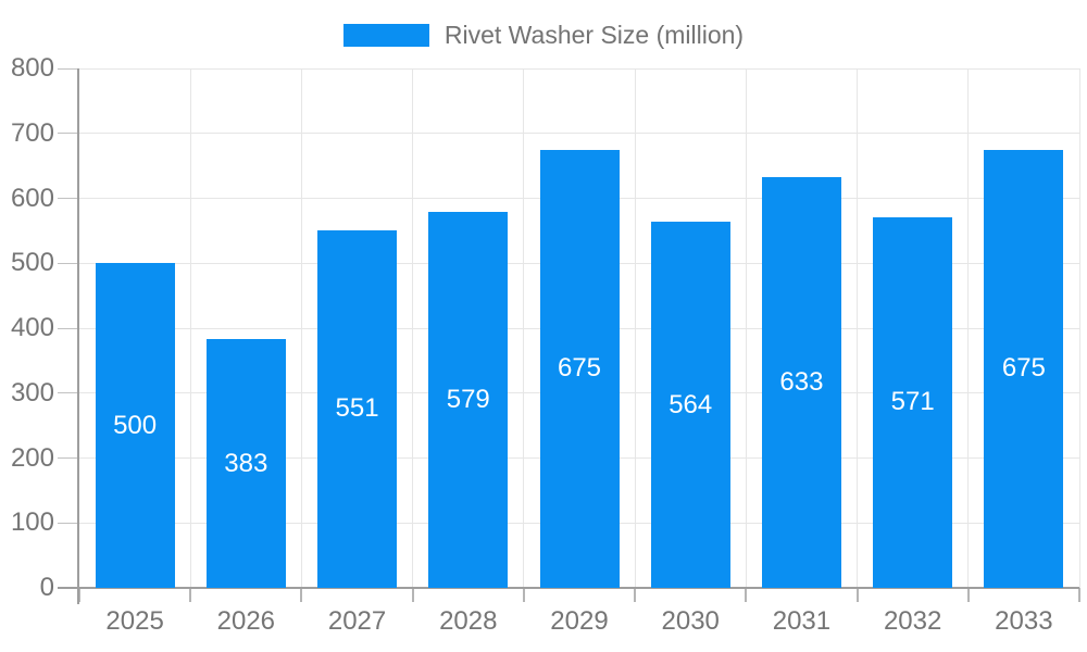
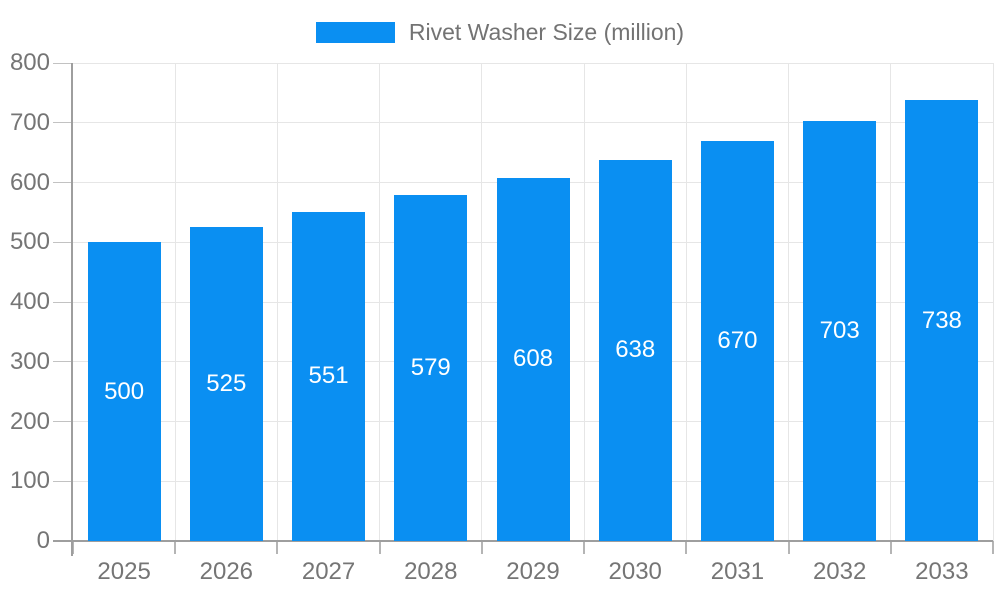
2026: 383 -> 525
2029: 675 -> 608
2030: 564 -> 638
2031: 633 -> 670
2032: 571 -> 703
2033: 675 -> 738
